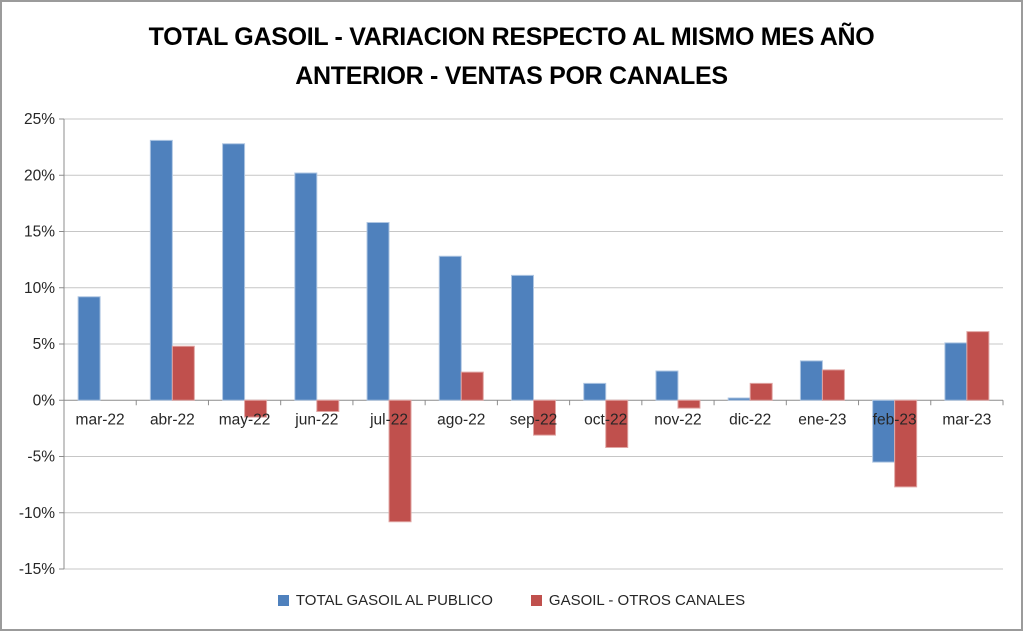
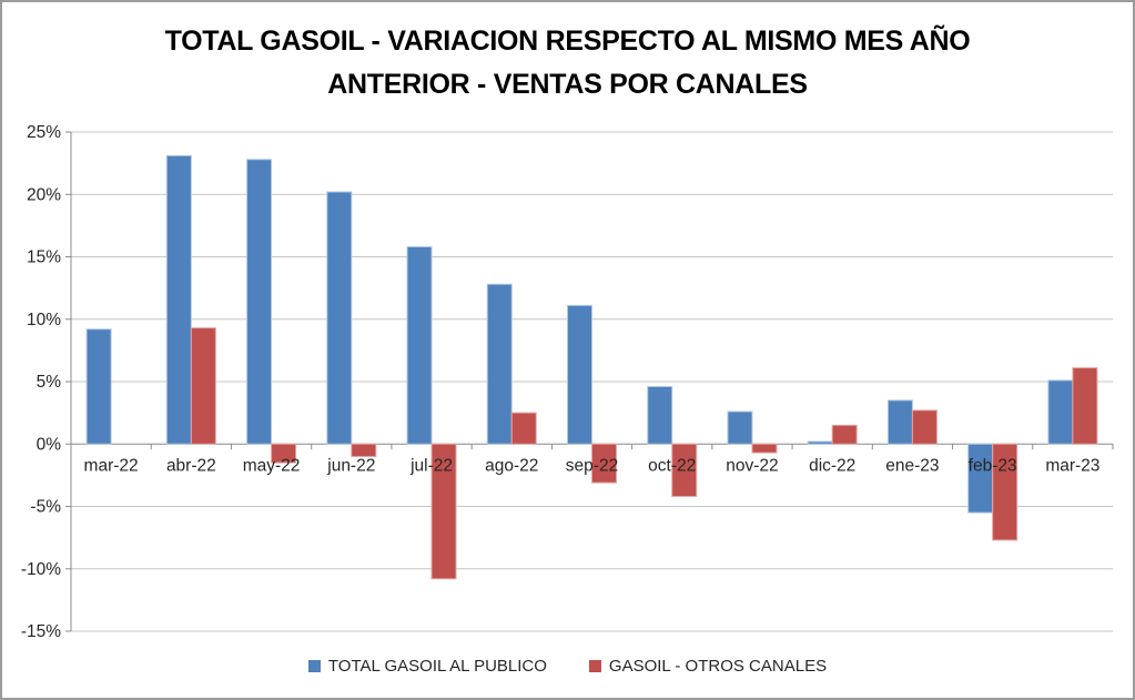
GASOIL - OTROS CANALES/abr-22: 4.8% -> 9.3%
TOTAL GASOIL AL PUBLICO/oct-22: 1.5% -> 4.6%
